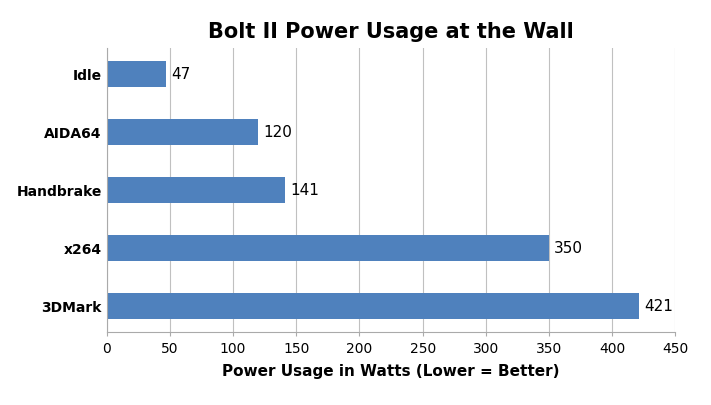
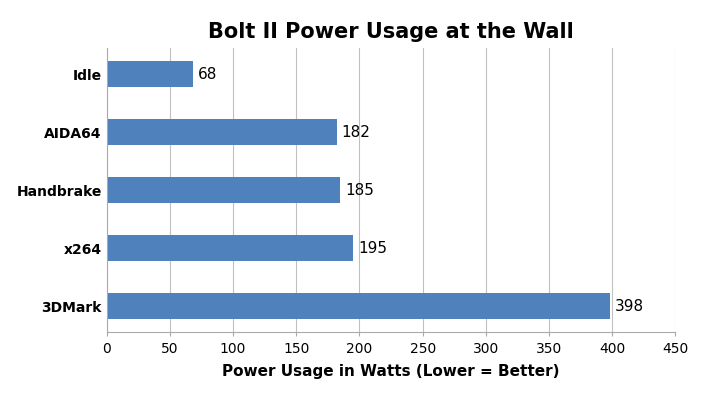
Idle: 47 -> 68
AIDA64: 120 -> 182
Handbrake: 141 -> 185
x264: 350 -> 195
3DMark: 421 -> 398
